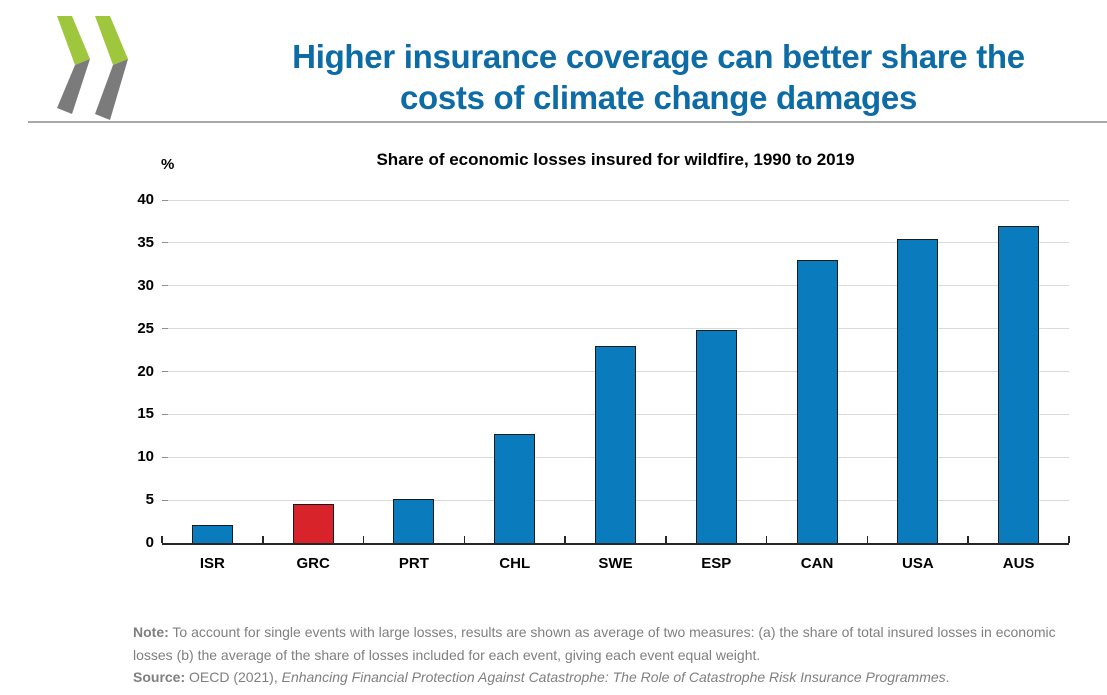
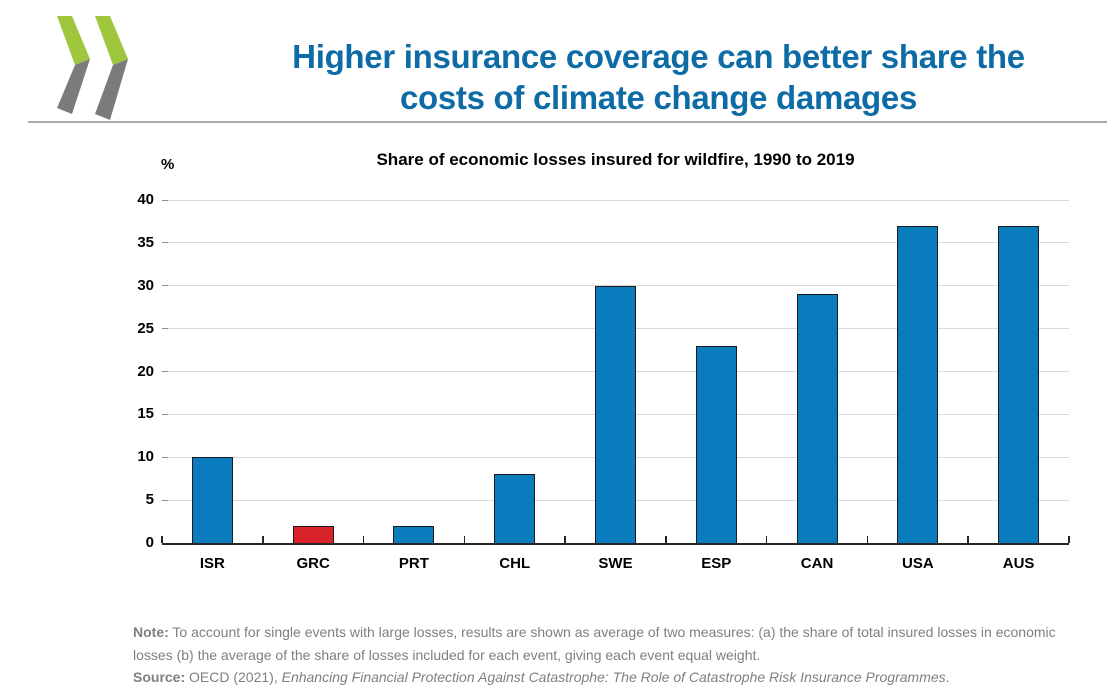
ISR: 2 -> 10
GRC: 5 -> 2
PRT: 5 -> 2
CHL: 13 -> 8
SWE: 23 -> 30
ESP: 25 -> 23
CAN: 33 -> 29
USA: 36 -> 37
